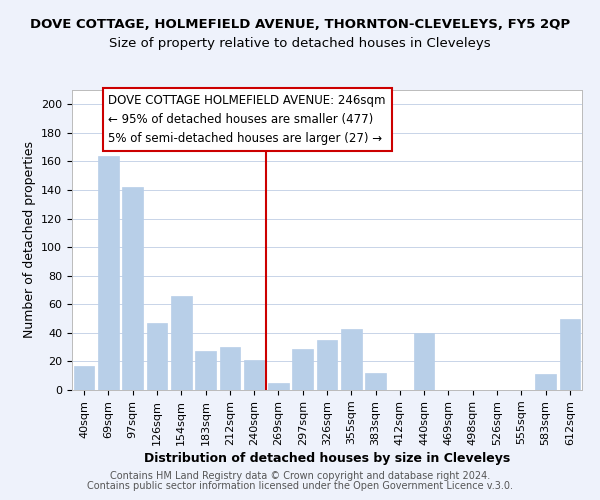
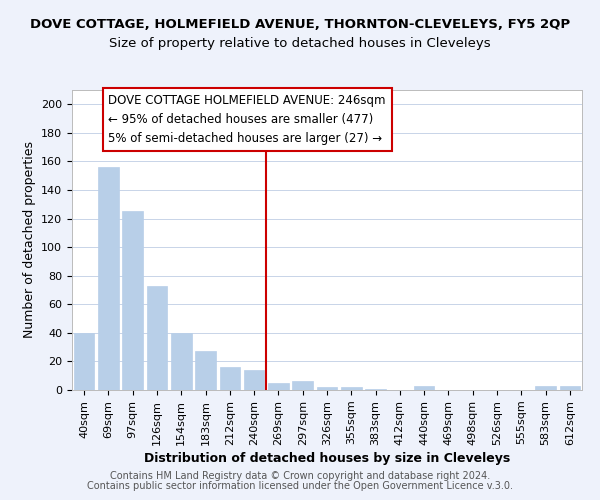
40sqm: 17 -> 40
69sqm: 164 -> 156
97sqm: 142 -> 125
126sqm: 47 -> 73
154sqm: 66 -> 40
212sqm: 30 -> 16
240sqm: 21 -> 14
297sqm: 29 -> 6
326sqm: 35 -> 2
355sqm: 43 -> 2
383sqm: 12 -> 1
440sqm: 40 -> 3
583sqm: 11 -> 3
612sqm: 50 -> 3
